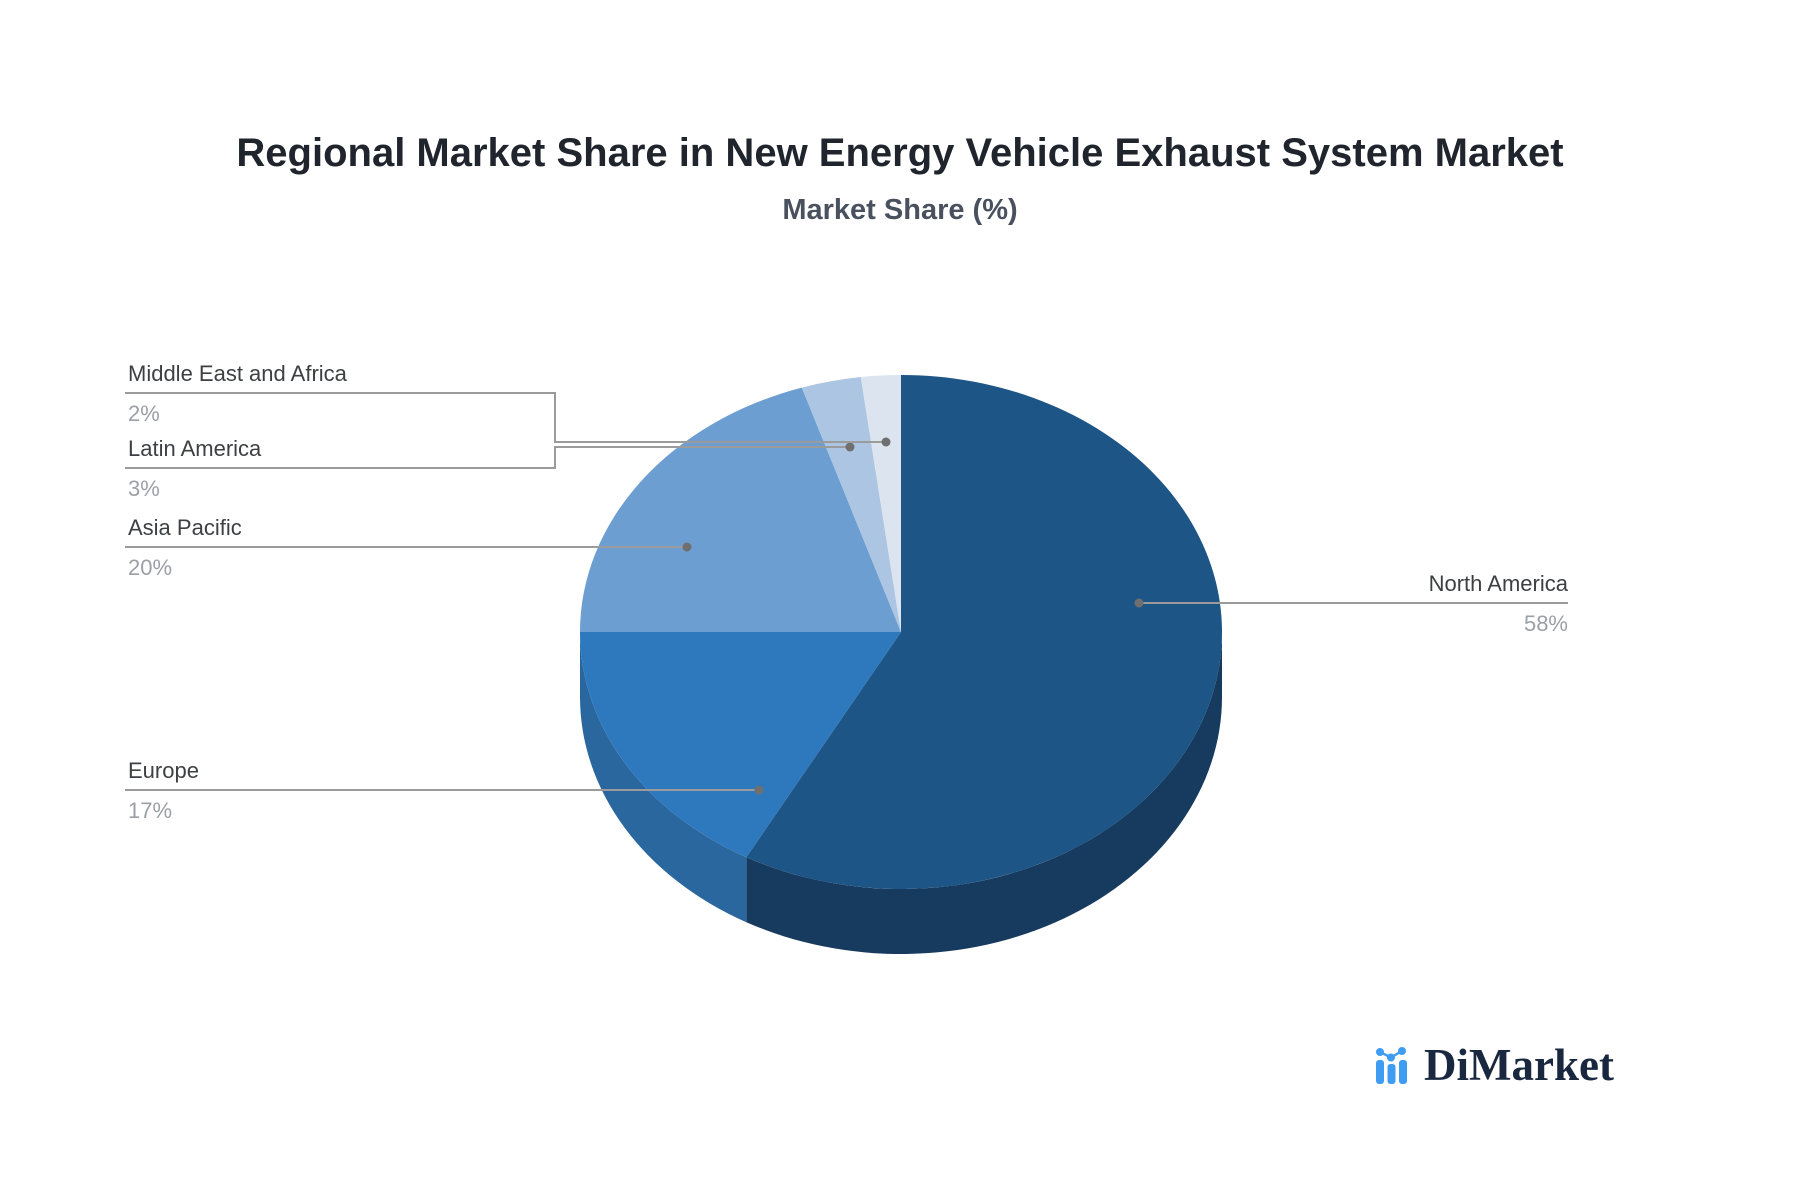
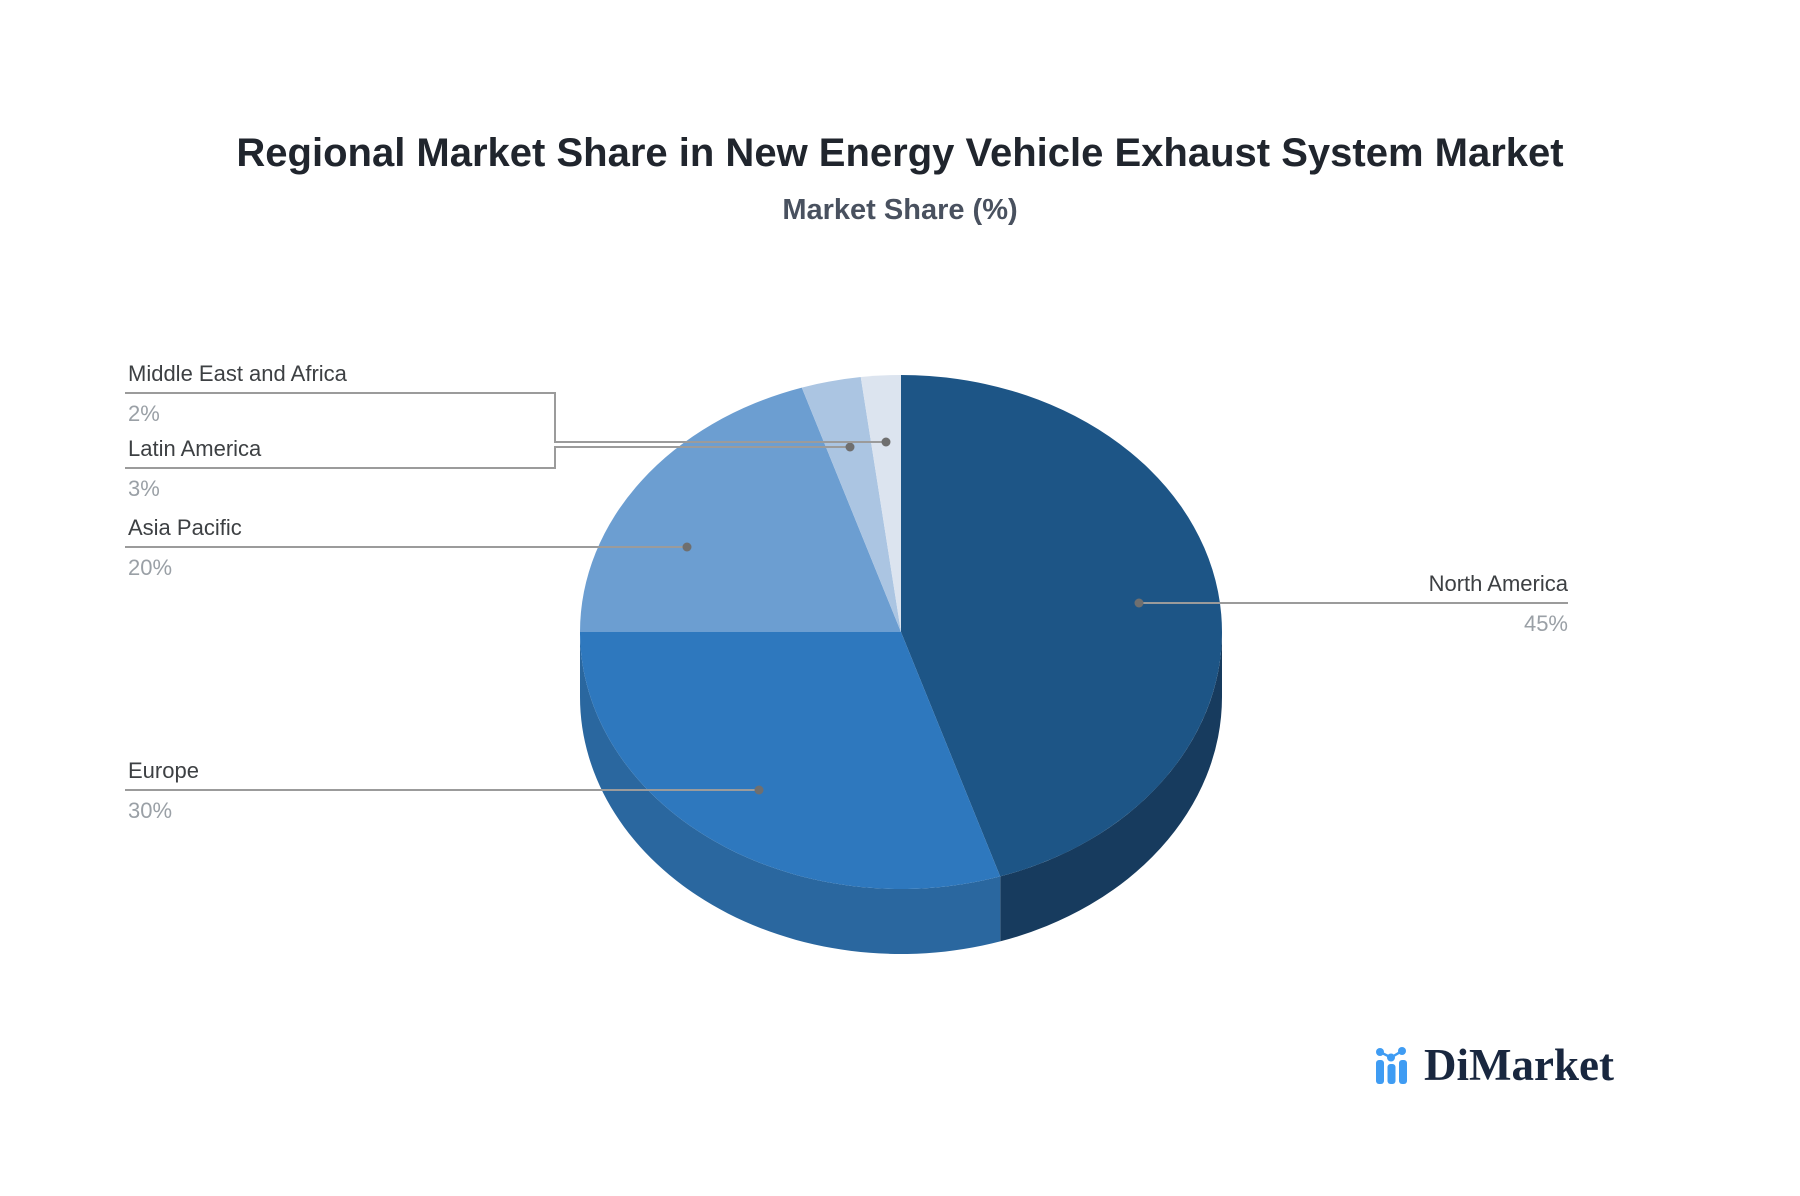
North America: 58% -> 45%
Europe: 17% -> 30%
